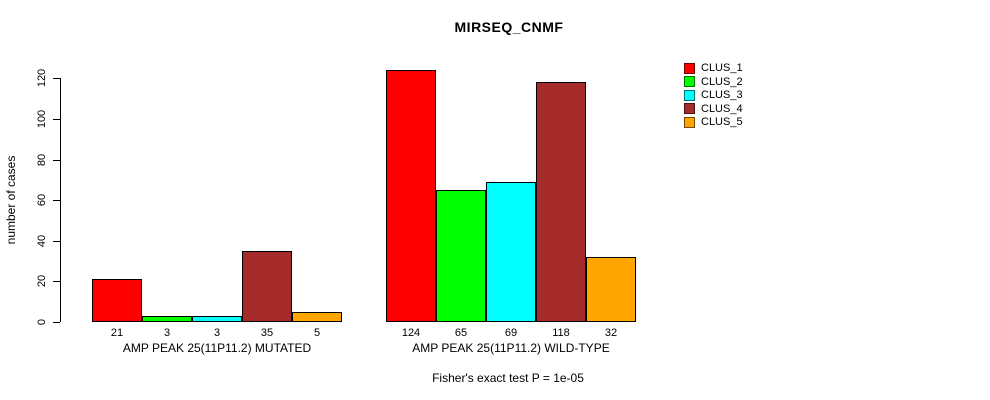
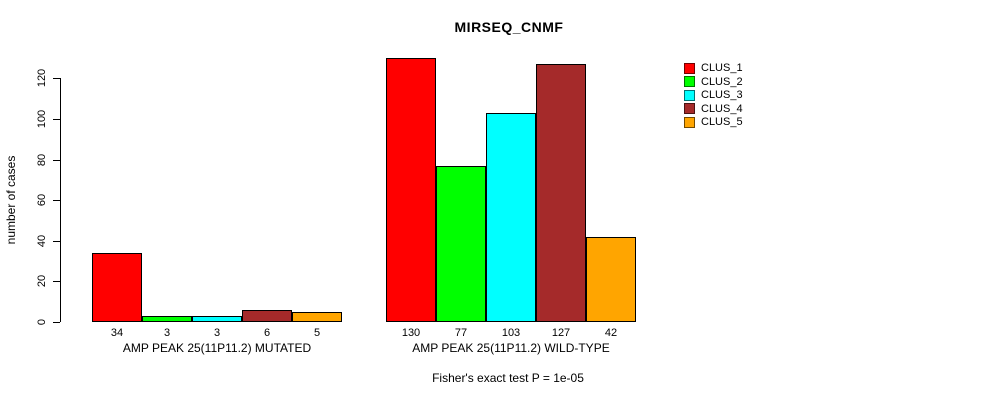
CLUS_1/AMP PEAK 25(11P11.2) MUTATED: 21 -> 34
CLUS_4/AMP PEAK 25(11P11.2) MUTATED: 35 -> 6
CLUS_1/AMP PEAK 25(11P11.2) WILD-TYPE: 124 -> 130
CLUS_2/AMP PEAK 25(11P11.2) WILD-TYPE: 65 -> 77
CLUS_3/AMP PEAK 25(11P11.2) WILD-TYPE: 69 -> 103
CLUS_4/AMP PEAK 25(11P11.2) WILD-TYPE: 118 -> 127
CLUS_5/AMP PEAK 25(11P11.2) WILD-TYPE: 32 -> 42
